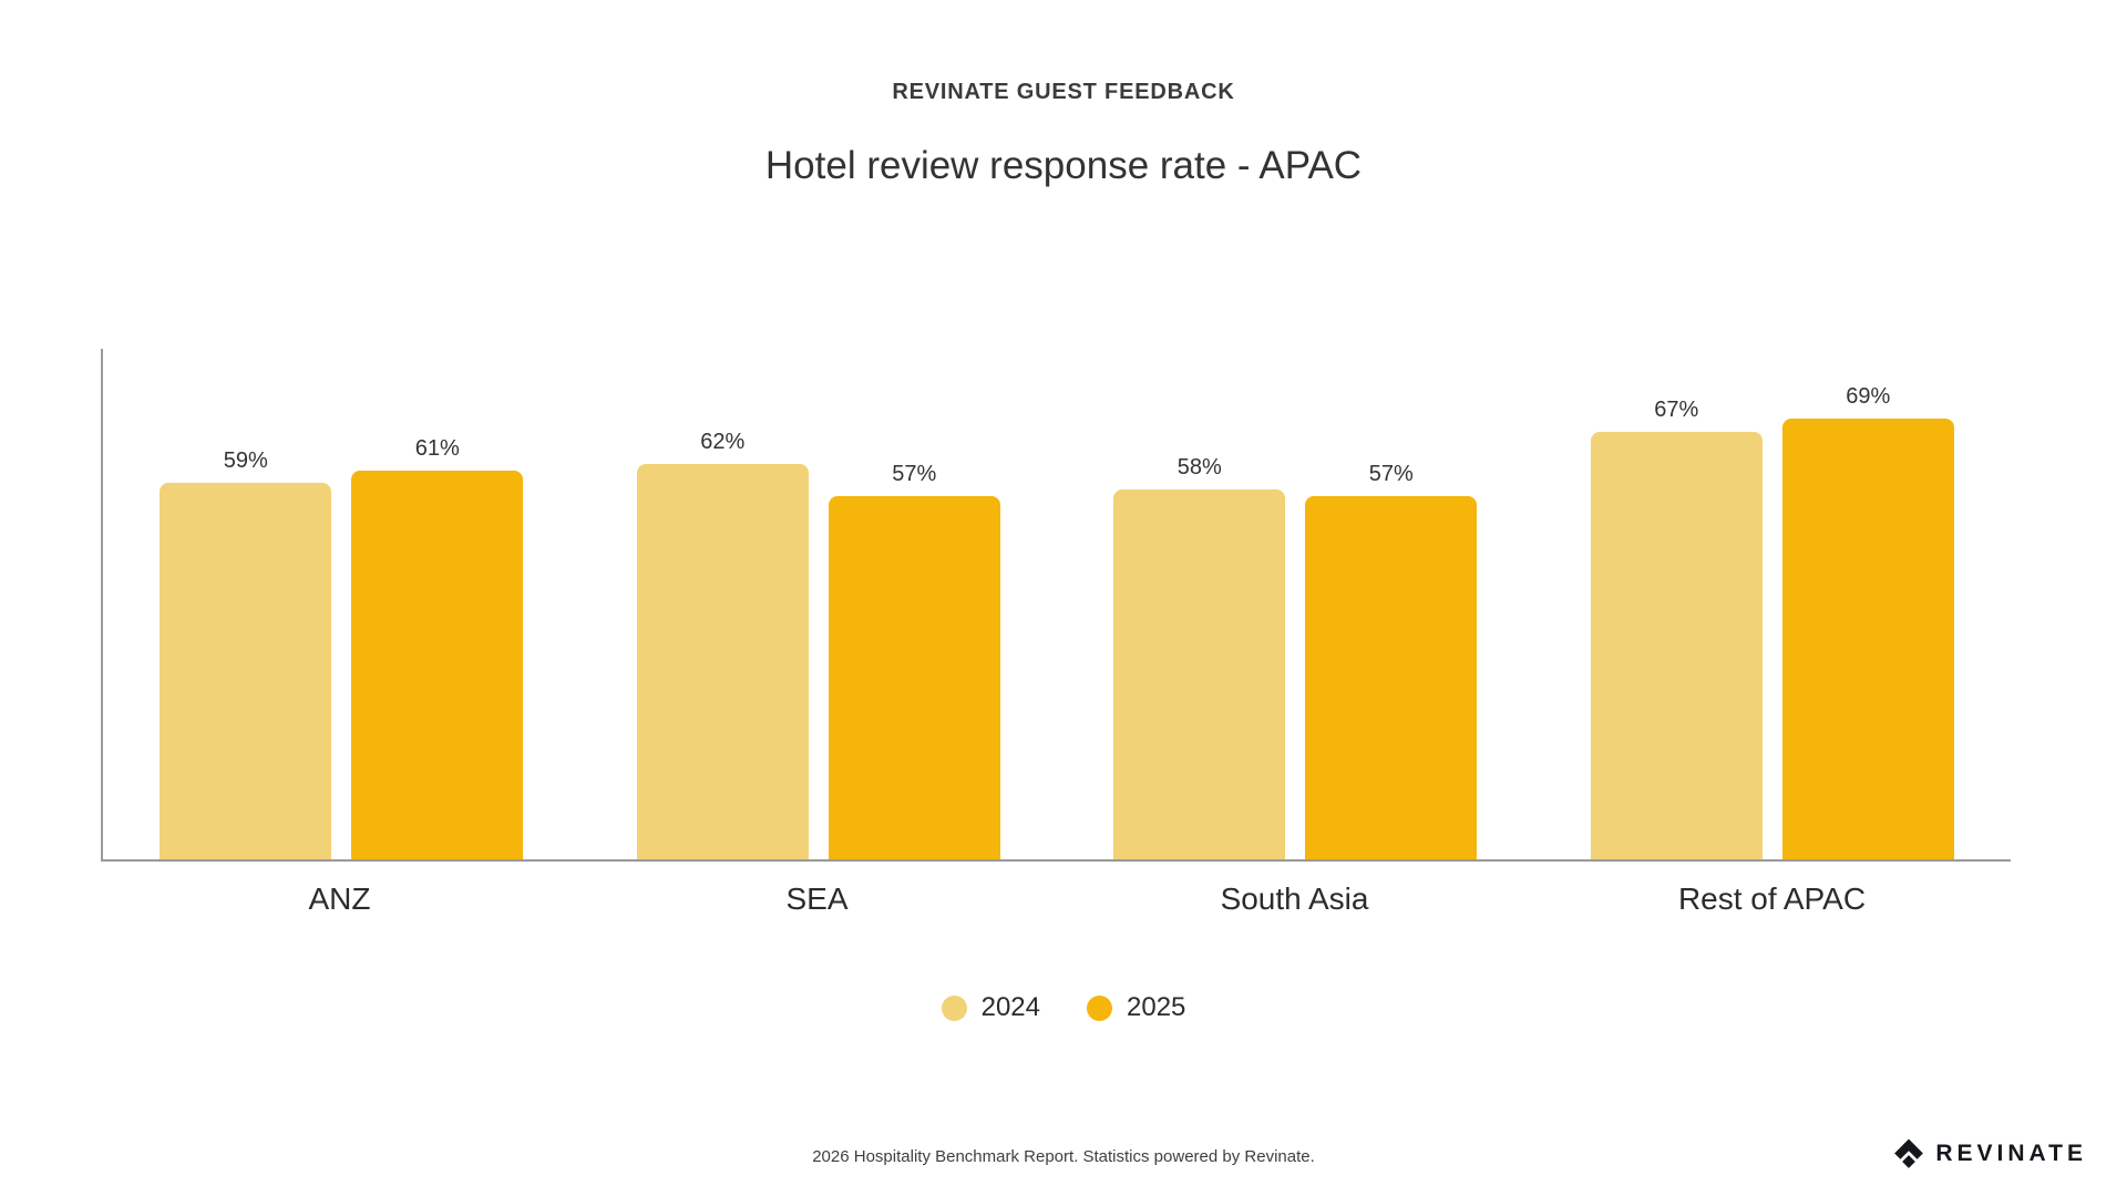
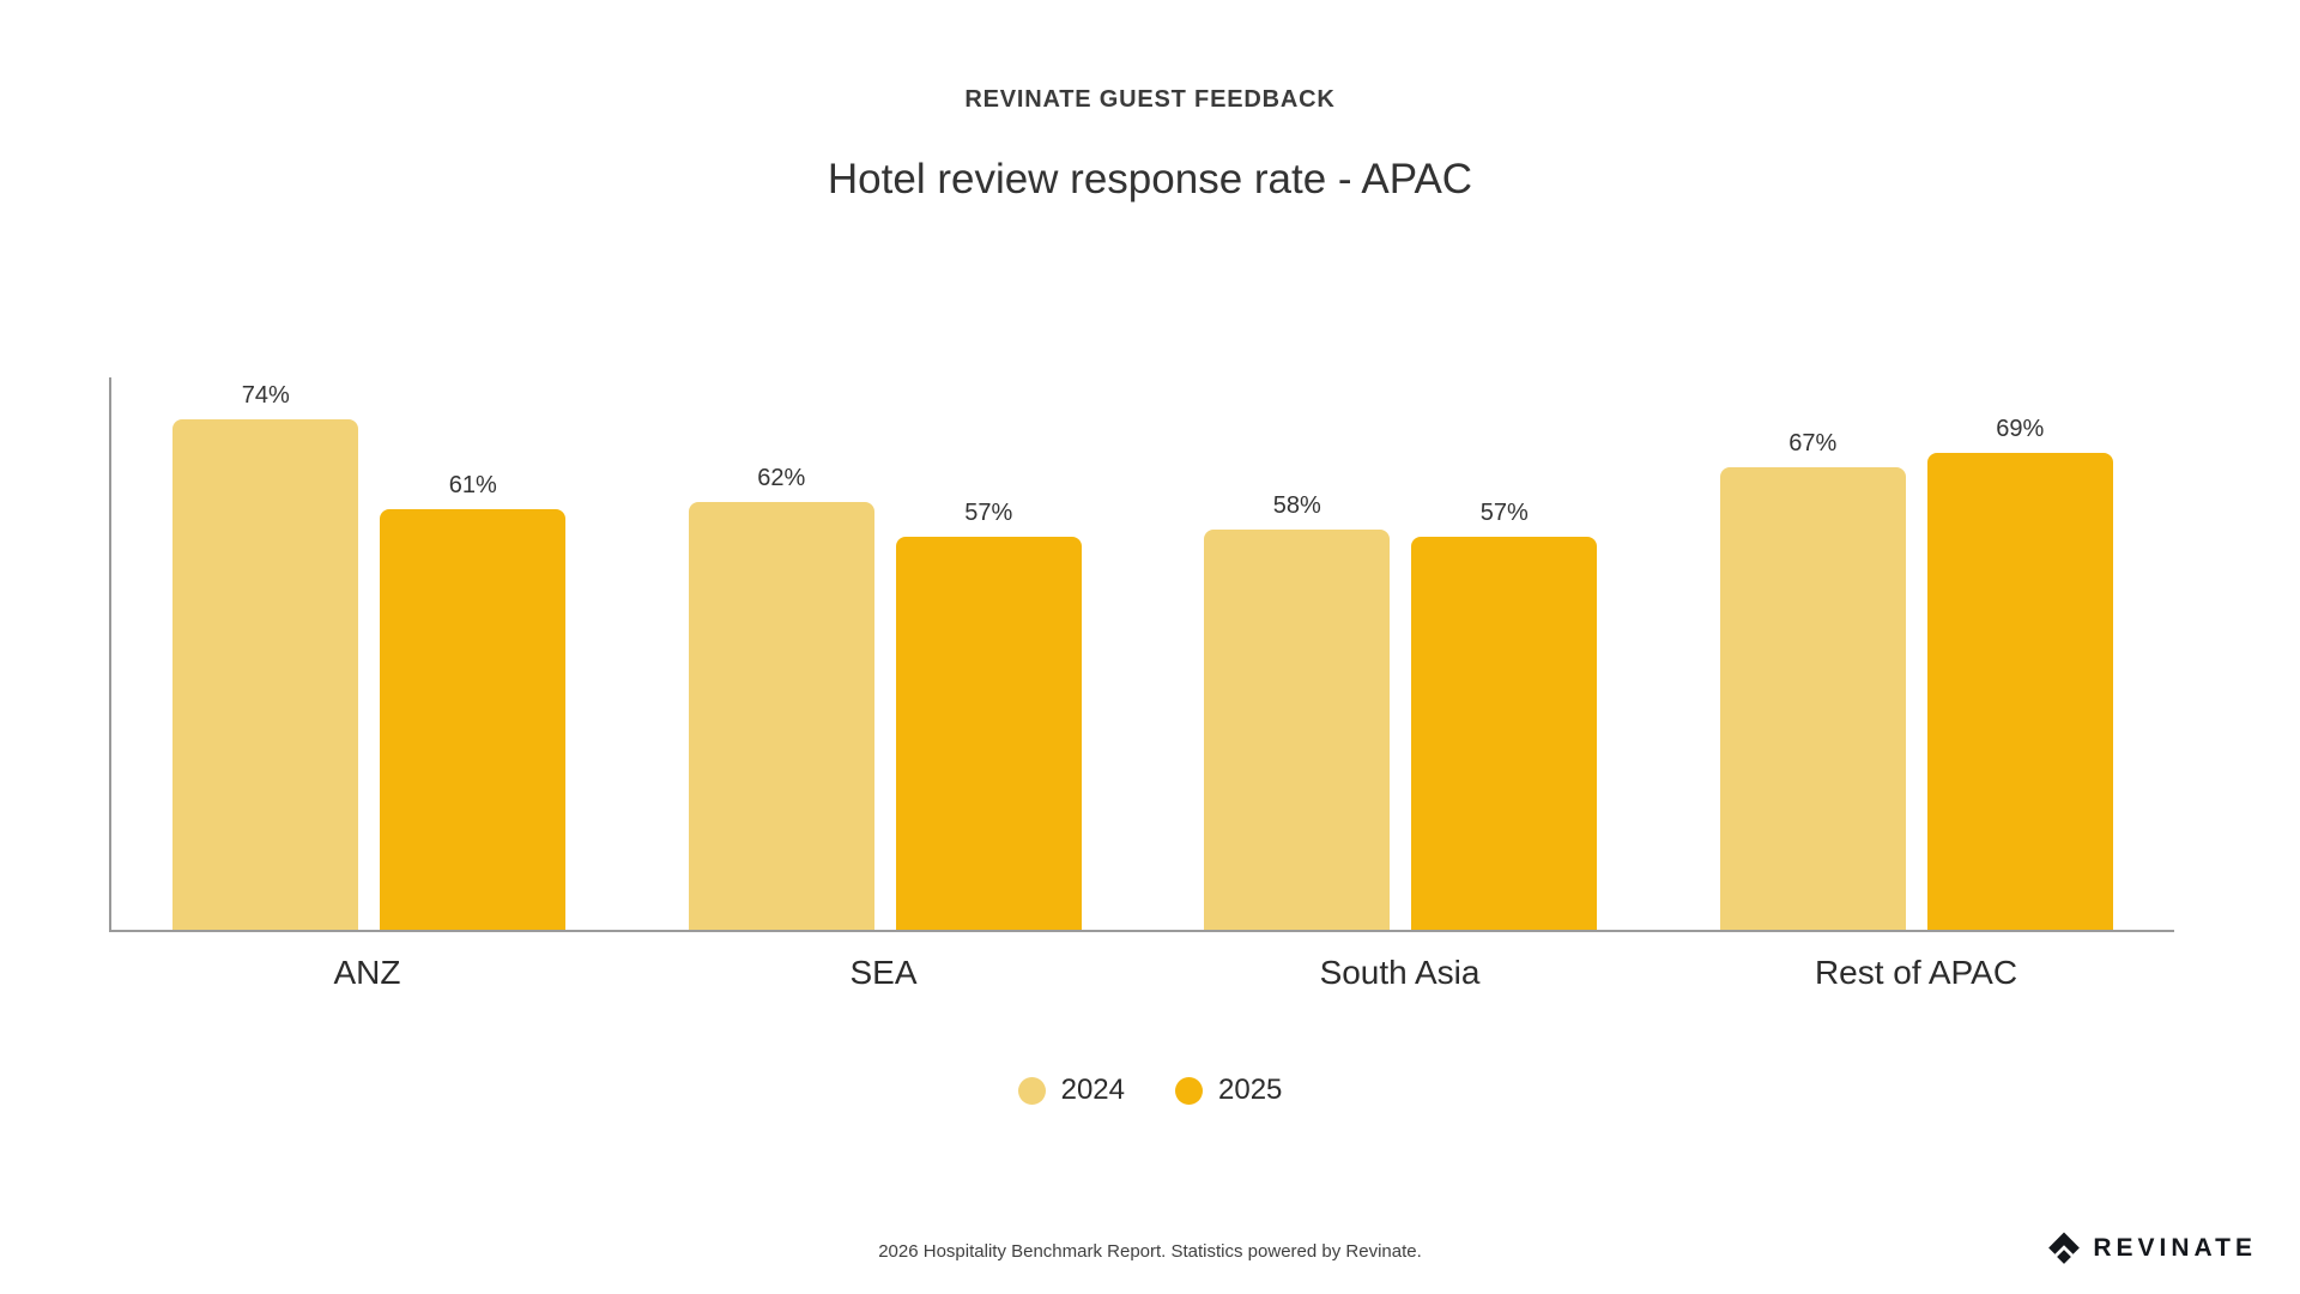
2024/ANZ: 59% -> 74%
